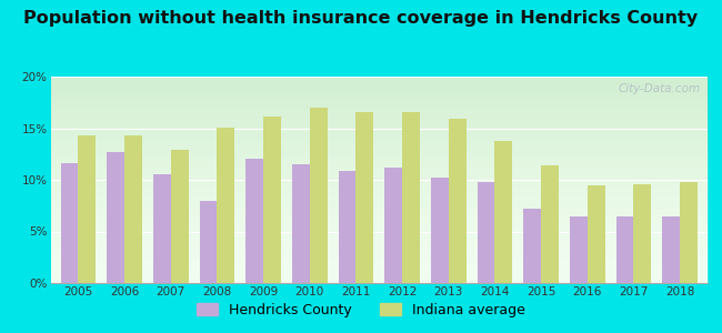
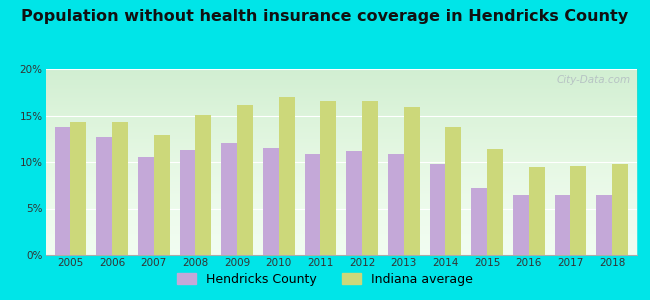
Hendricks County/2005: 11.6% -> 13.8%
Hendricks County/2008: 8.0% -> 11.3%
Hendricks County/2013: 10.2% -> 10.9%
